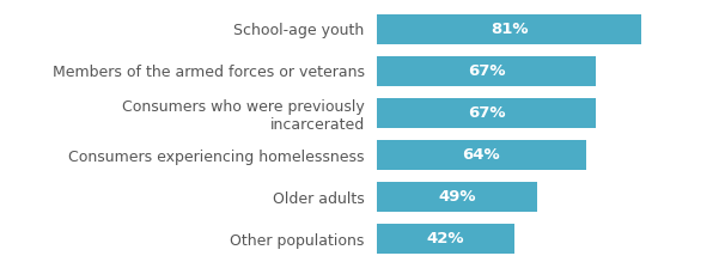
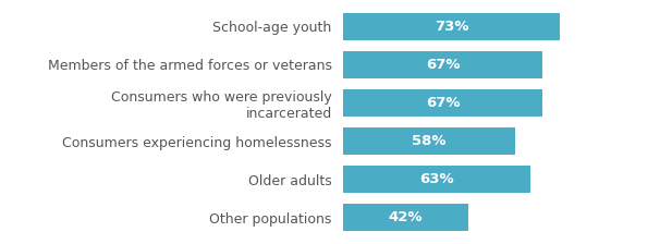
School-age youth: 81% -> 73%
Consumers experiencing homelessness: 64% -> 58%
Older adults: 49% -> 63%
